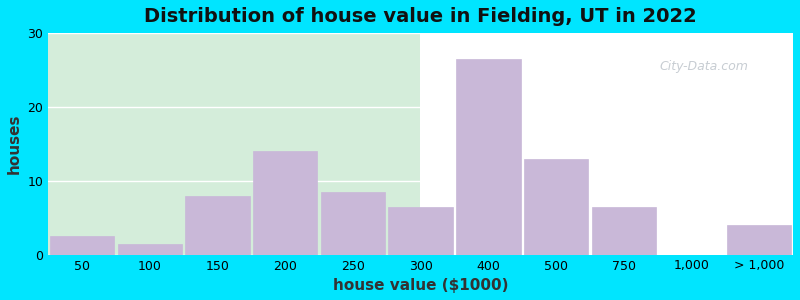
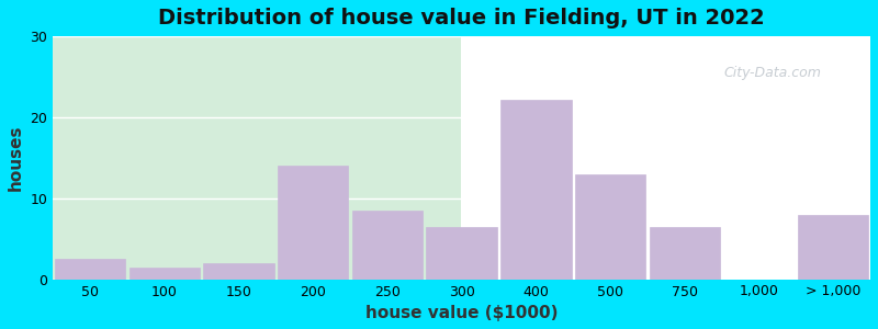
150: 8.0 -> 2.0
400: 26.5 -> 22.2
> 1,000: 4.0 -> 8.0
